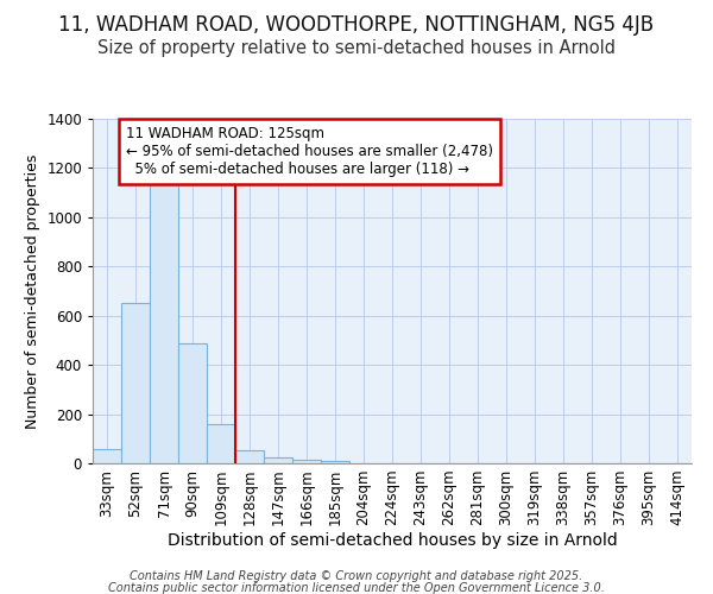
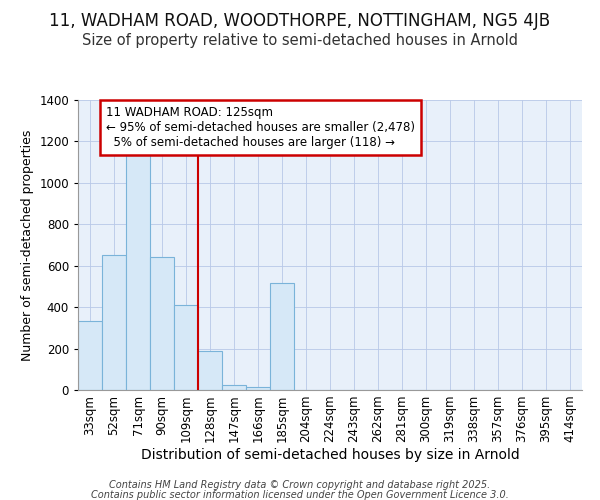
33sqm: 60 -> 335
90sqm: 490 -> 640
109sqm: 160 -> 410
128sqm: 55 -> 190
185sqm: 10 -> 515
